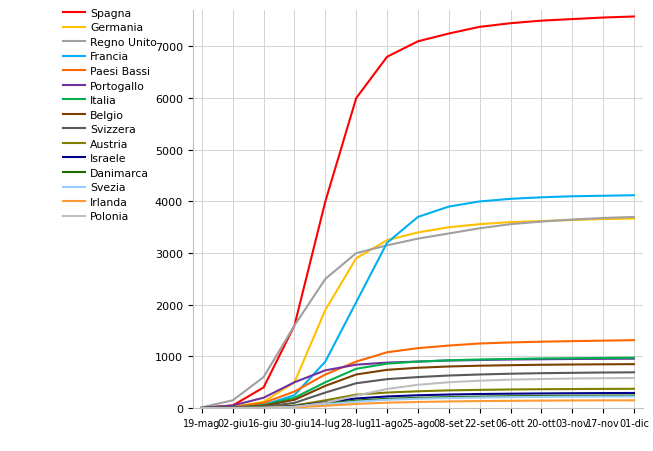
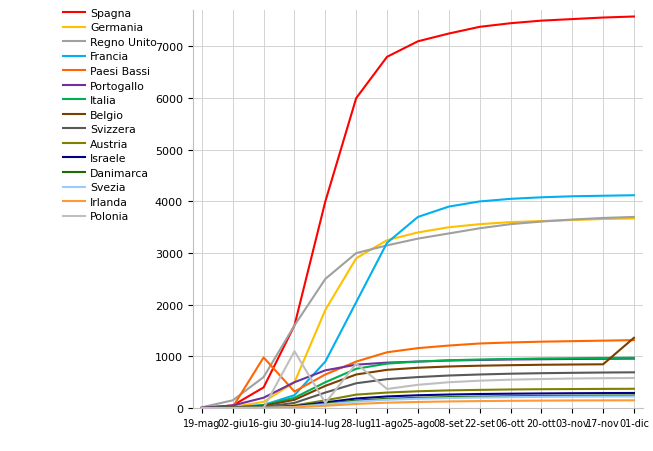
Paesi Bassi/16-giu: 100 -> 980
Polonia/30-giu: 20 -> 1100
Polonia/28-lug: 240 -> 860
Belgio/01-dic: 850 -> 1360
